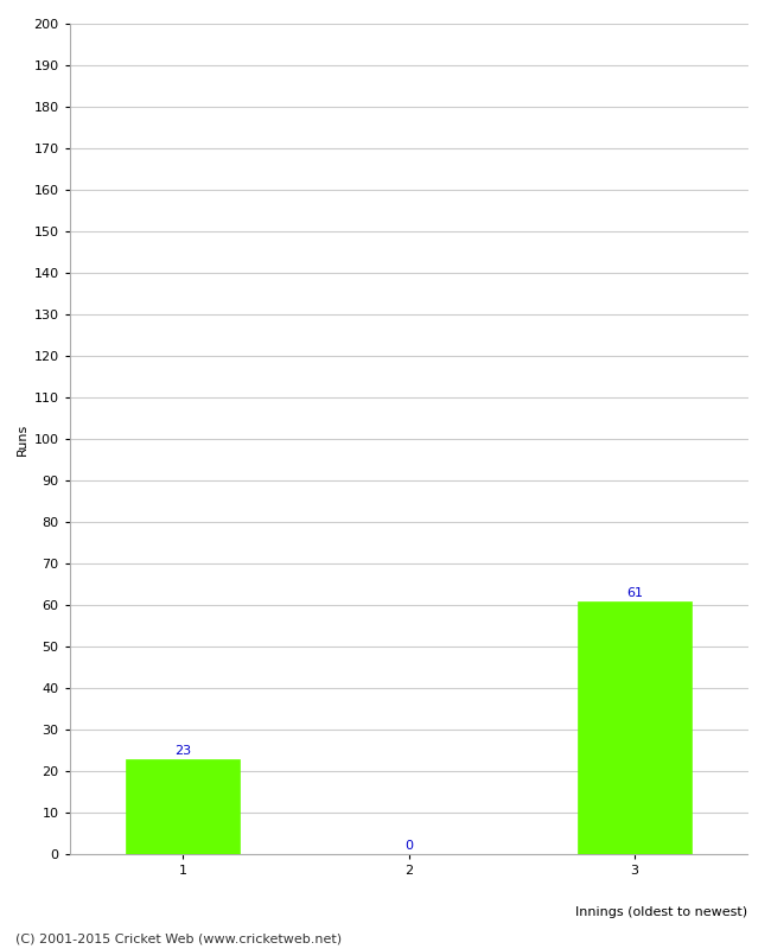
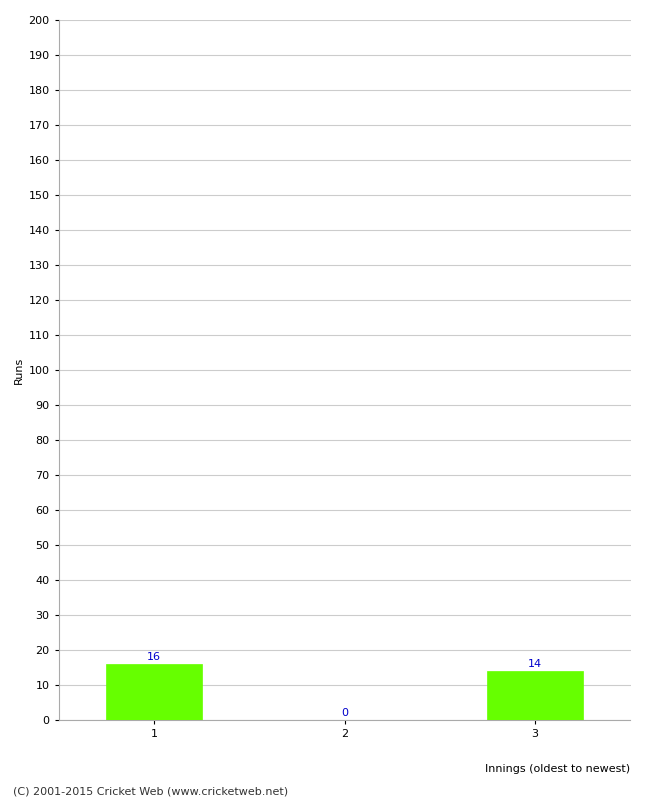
1: 23 -> 16
3: 61 -> 14
